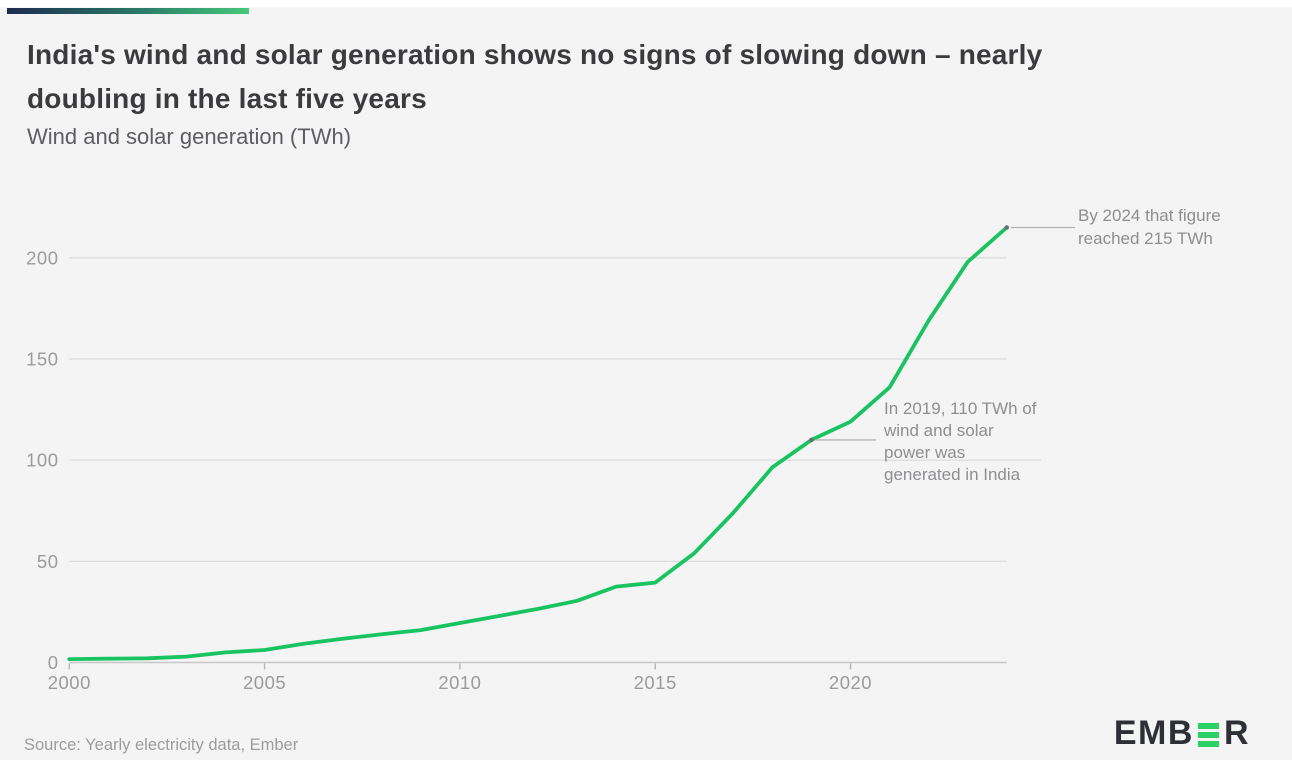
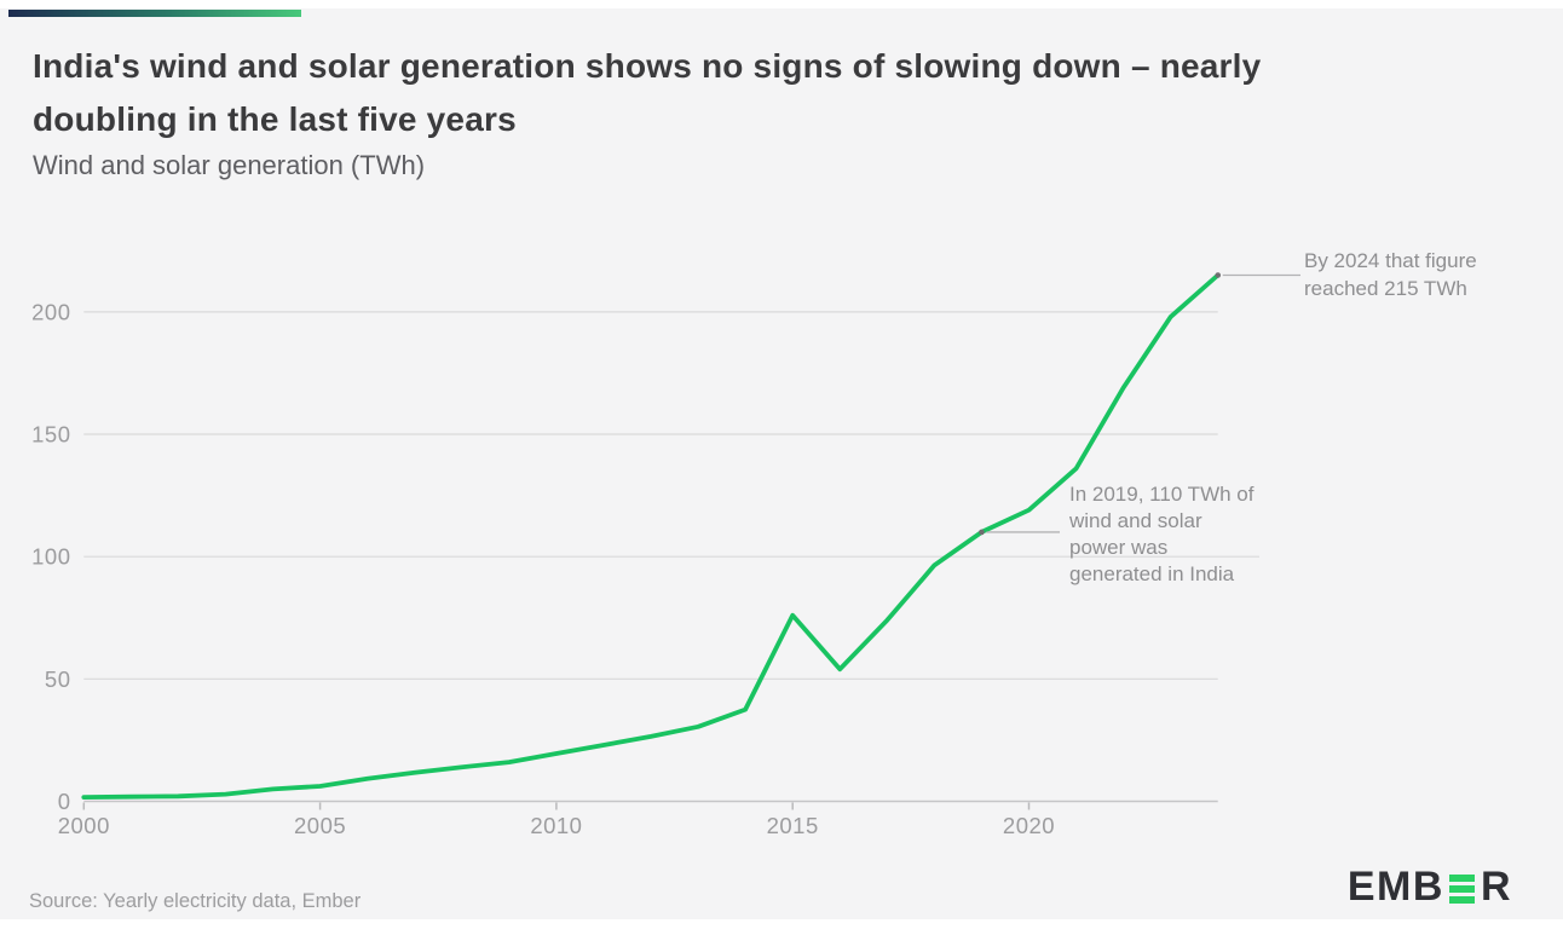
2015: 40 -> 76
